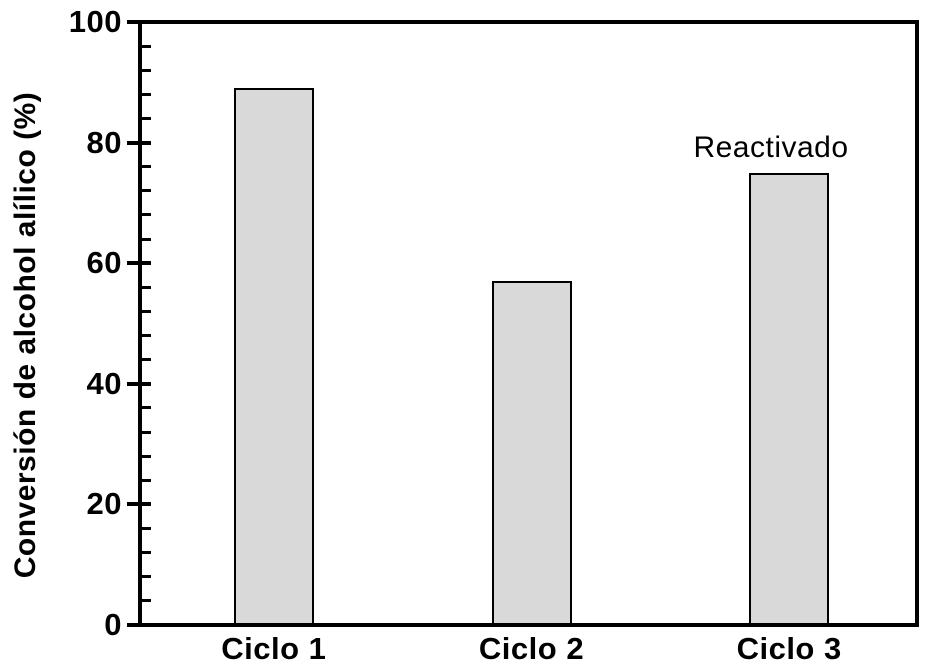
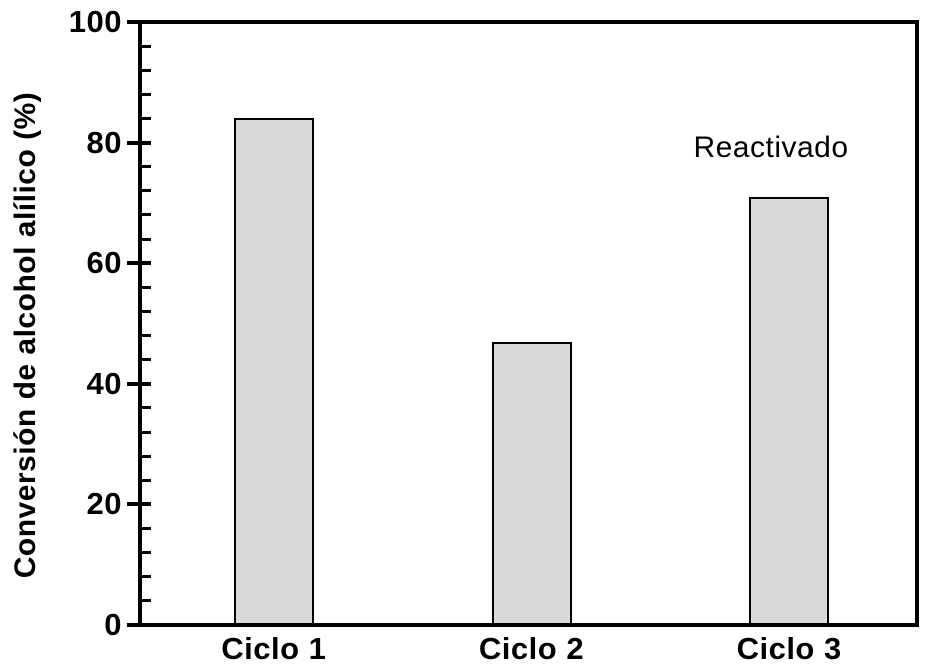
Ciclo 1: 89 -> 84
Ciclo 2: 57 -> 47
Ciclo 3: 75 -> 71
